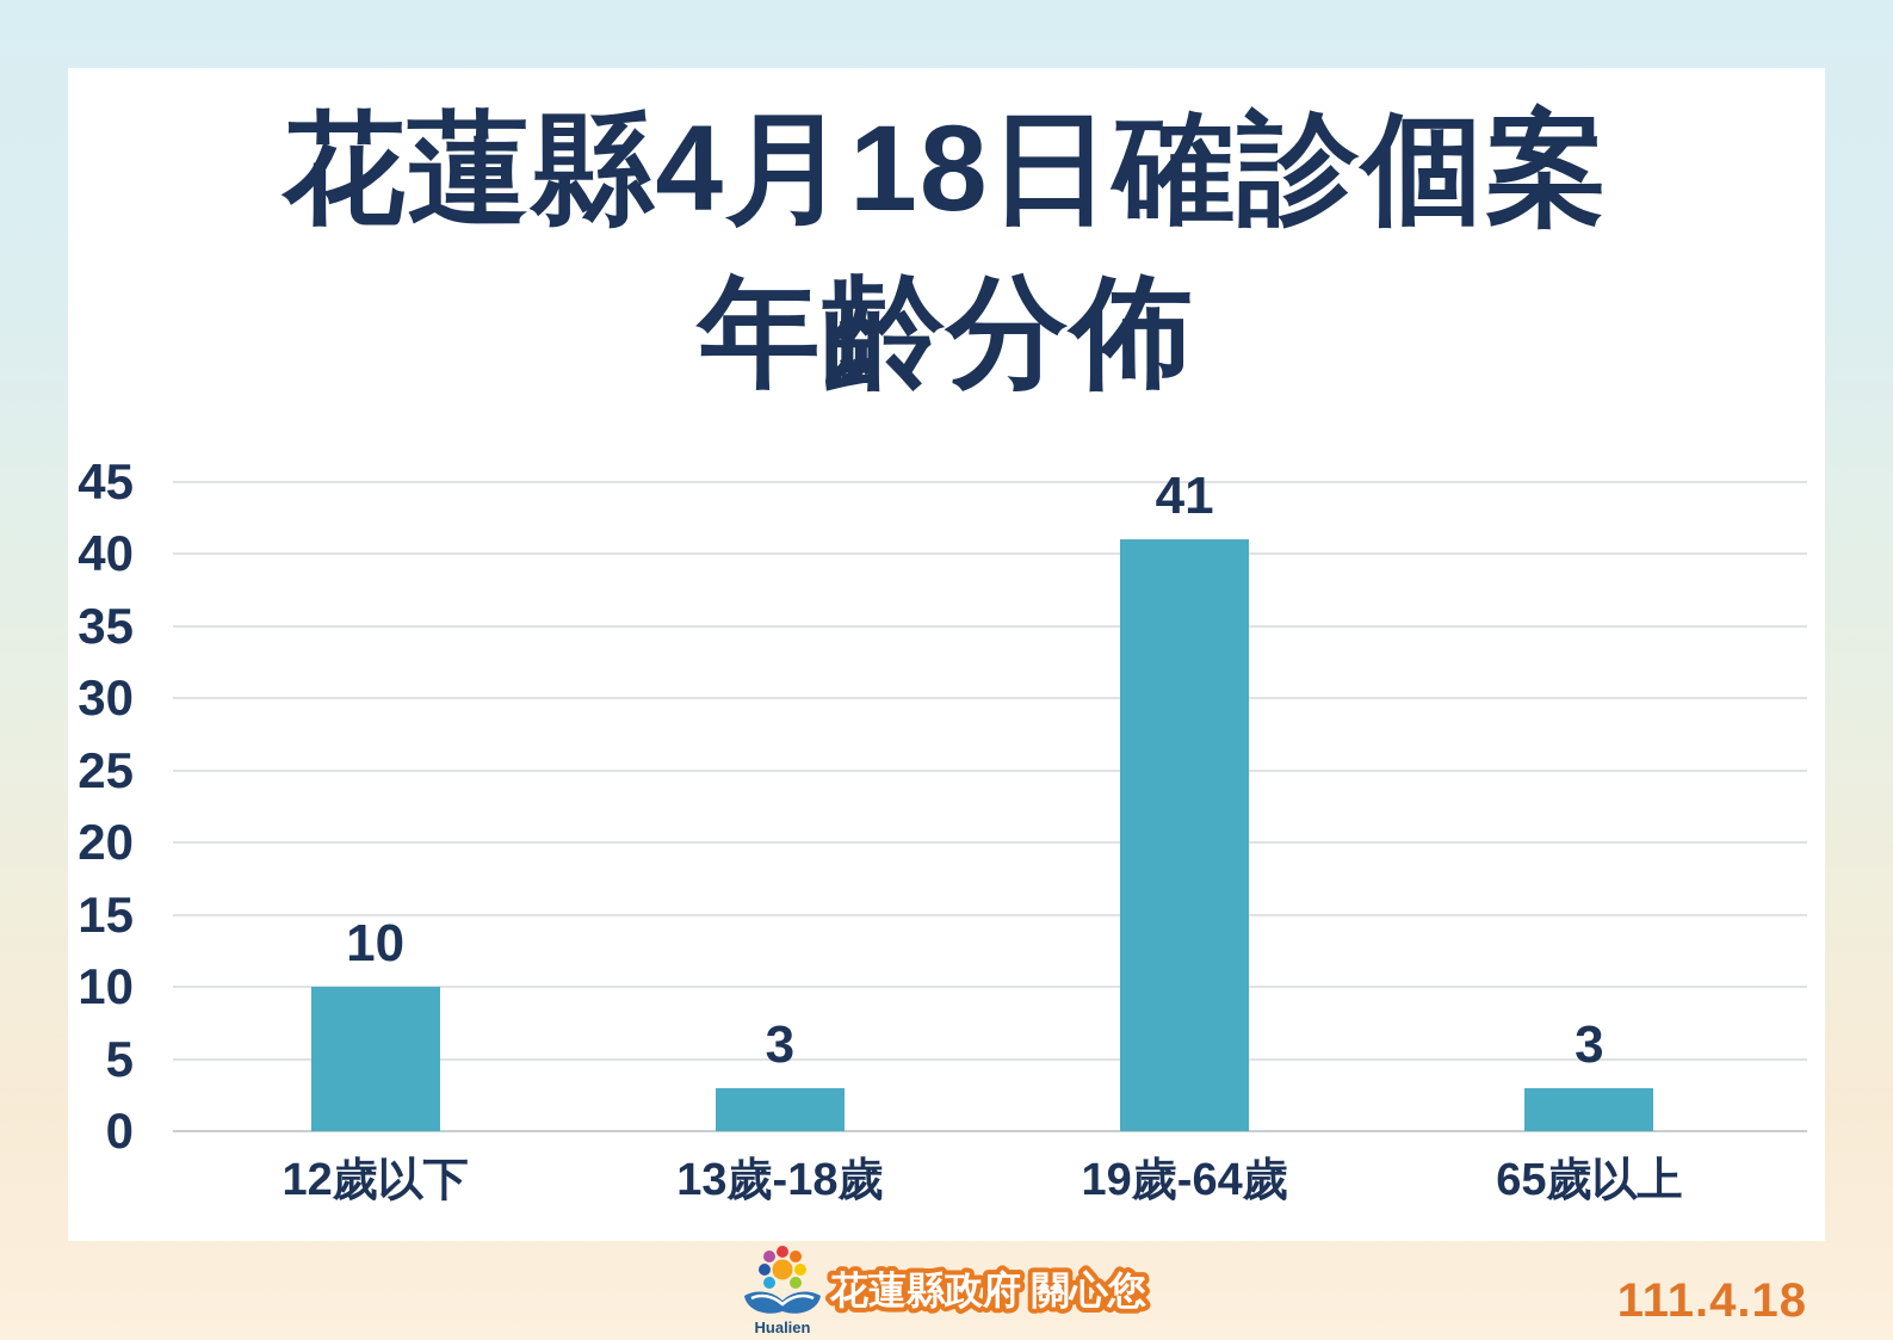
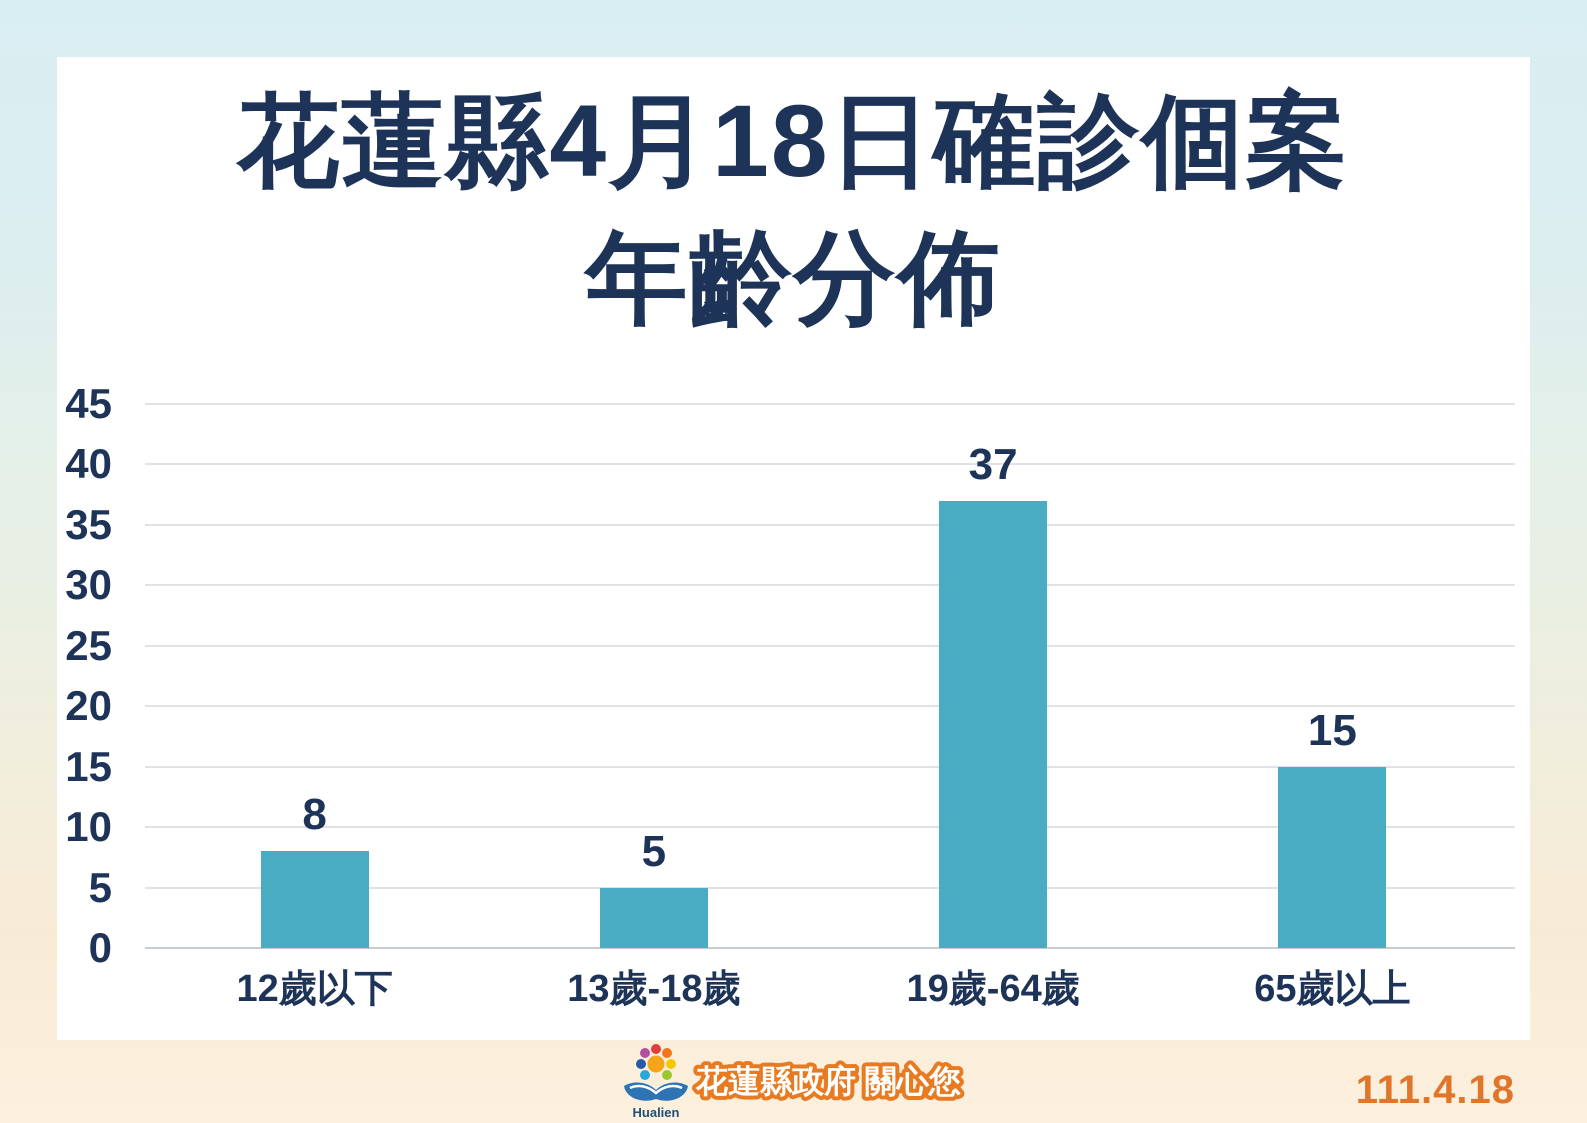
12歲以下: 10 -> 8
13歲-18歲: 3 -> 5
19歲-64歲: 41 -> 37
65歲以上: 3 -> 15
